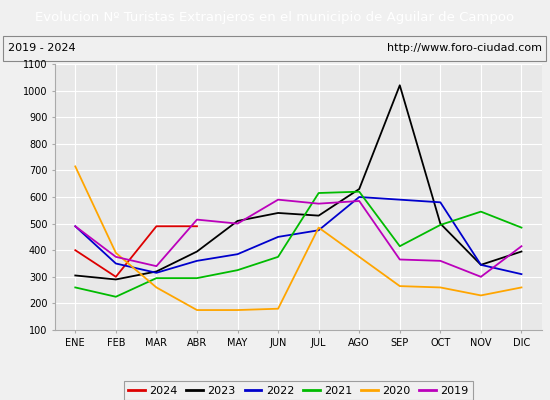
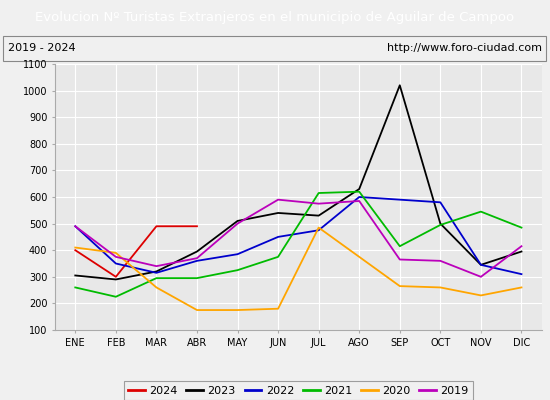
2020/ENE: 715 -> 410
2019/ABR: 515 -> 370
